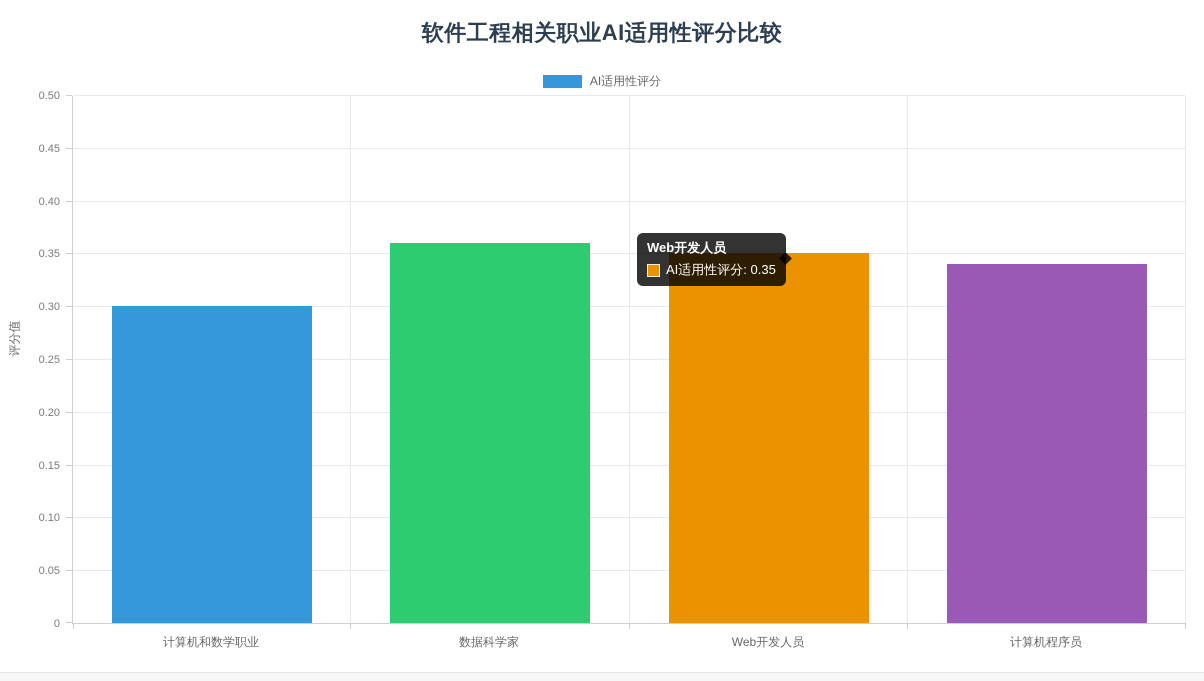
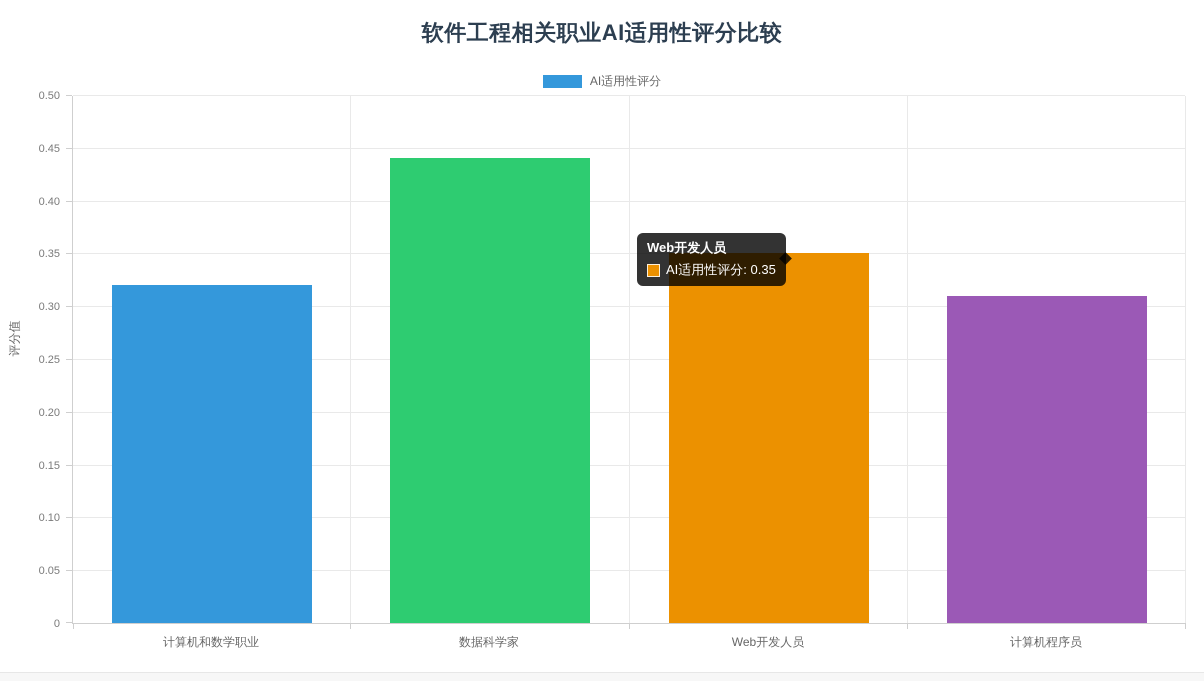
计算机和数学职业: 0.30 -> 0.32
数据科学家: 0.36 -> 0.44
计算机程序员: 0.34 -> 0.31
